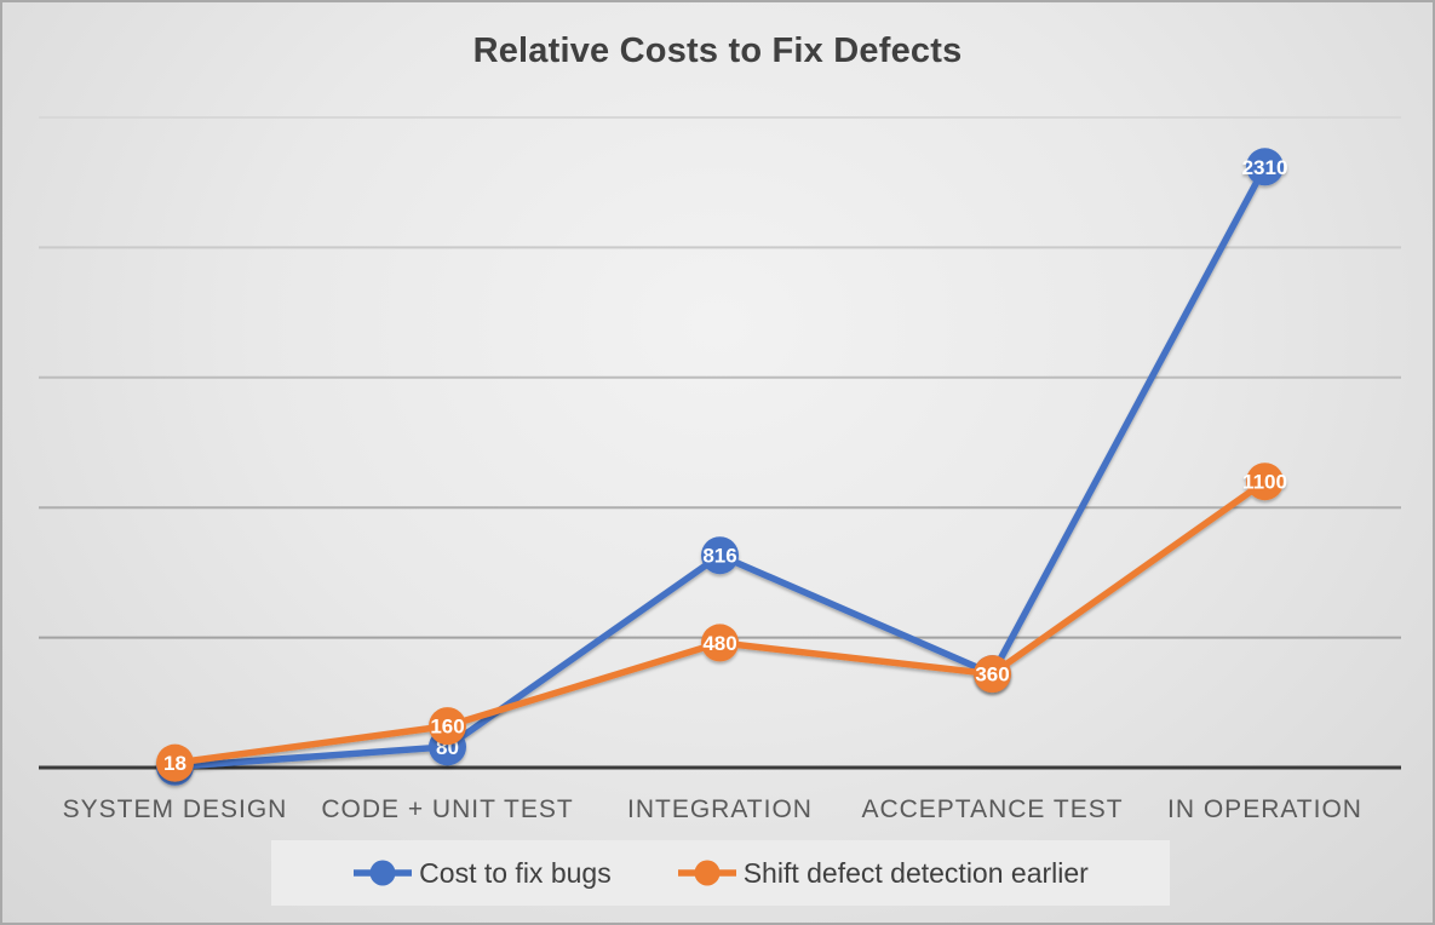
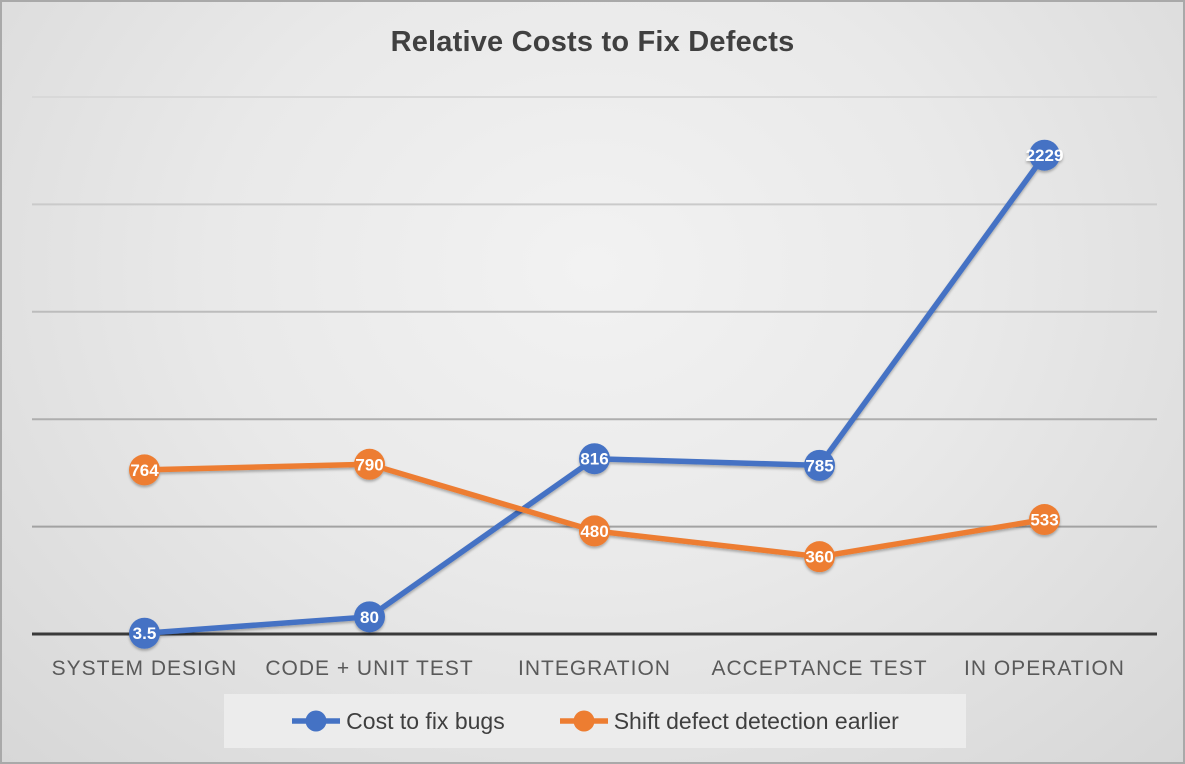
Shift defect detection earlier/SYSTEM DESIGN: 18 -> 764
Shift defect detection earlier/CODE + UNIT TEST: 160 -> 790
Cost to fix bugs/ACCEPTANCE TEST: 360 -> 785
Cost to fix bugs/IN OPERATION: 2310 -> 2229
Shift defect detection earlier/IN OPERATION: 1100 -> 533
